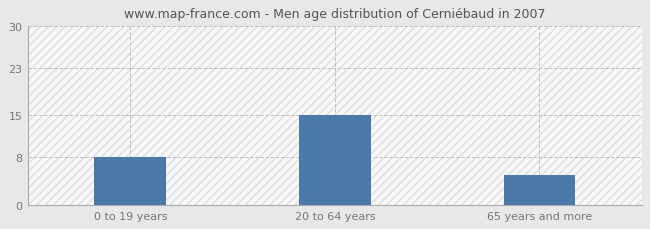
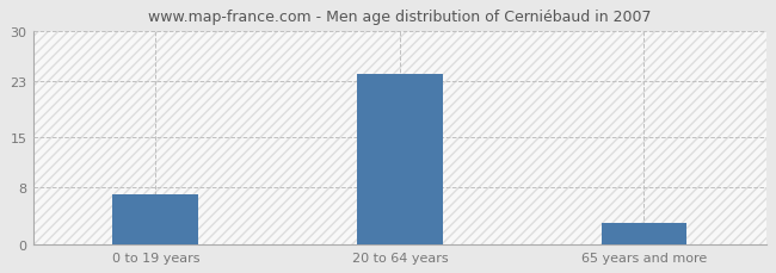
0 to 19 years: 8 -> 7
20 to 64 years: 15 -> 24
65 years and more: 5 -> 3
